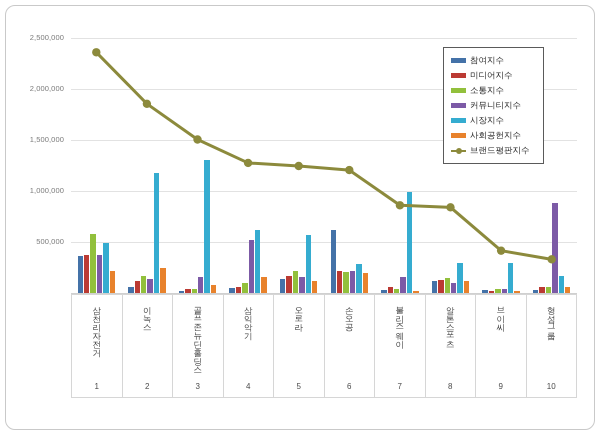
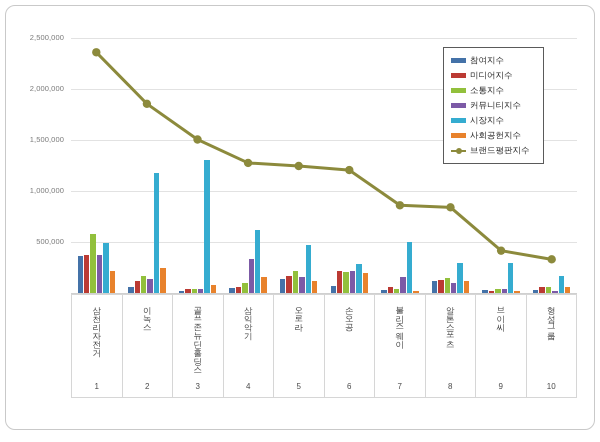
커뮤니티지수/골프존뉴딘홀딩스: 160000 -> 40000
커뮤니티지수/삼익악기: 520000 -> 330000
시장지수/오로라: 570000 -> 480000
참여지수/손오공: 620000 -> 70000
시장지수/불리즈웨이: 990000 -> 500000
커뮤니티지수/형성그룹: 880000 -> 20000
